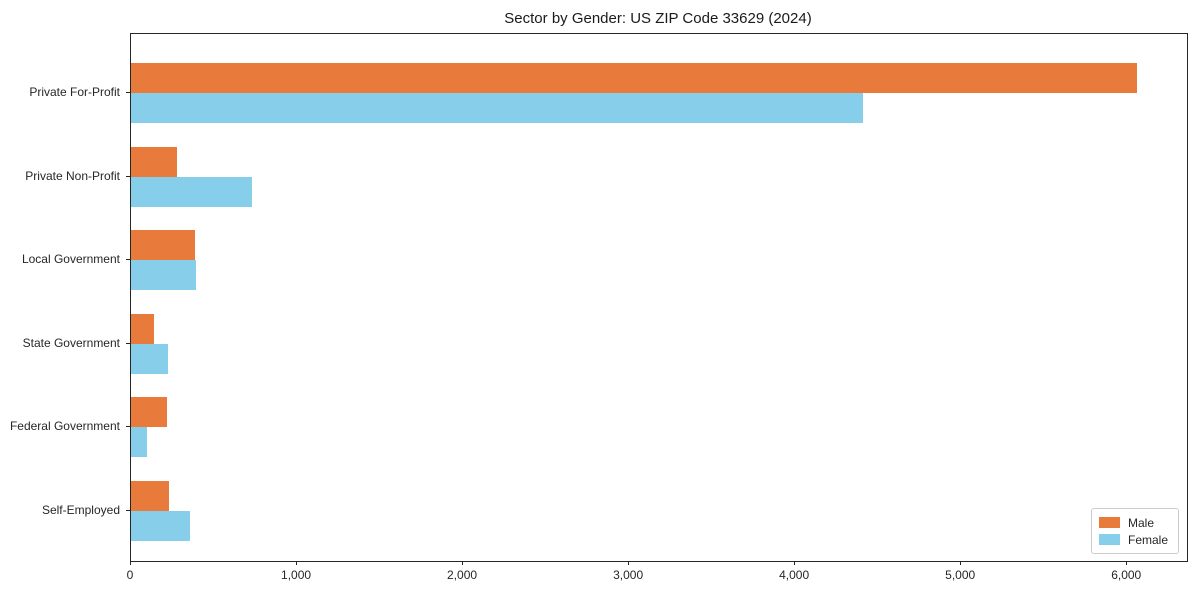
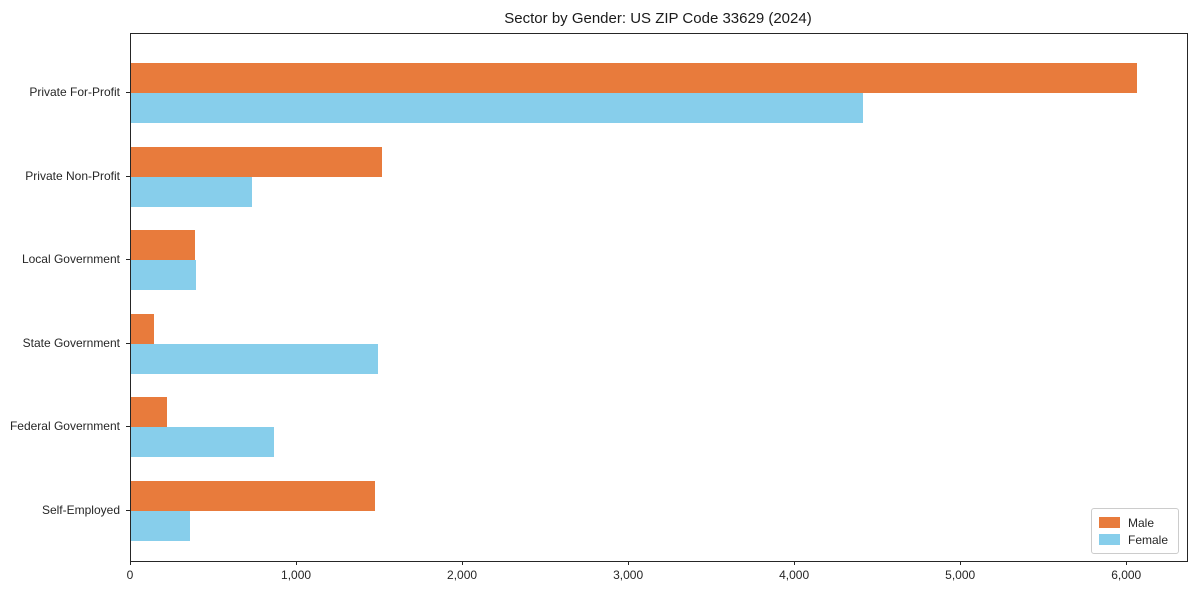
Male/Private Non-Profit: 280 -> 1510
Female/State Government: 220 -> 1490
Female/Federal Government: 100 -> 860
Male/Self-Employed: 230 -> 1470
